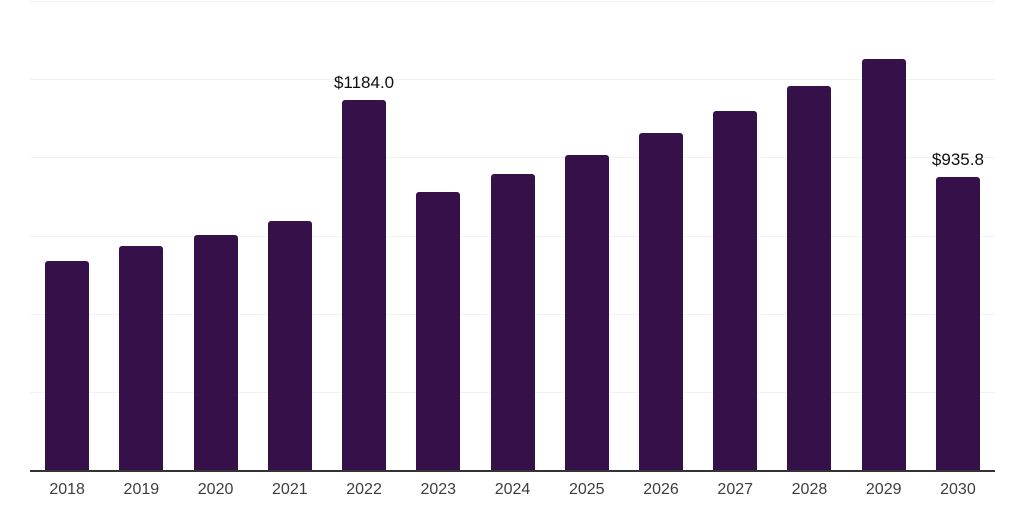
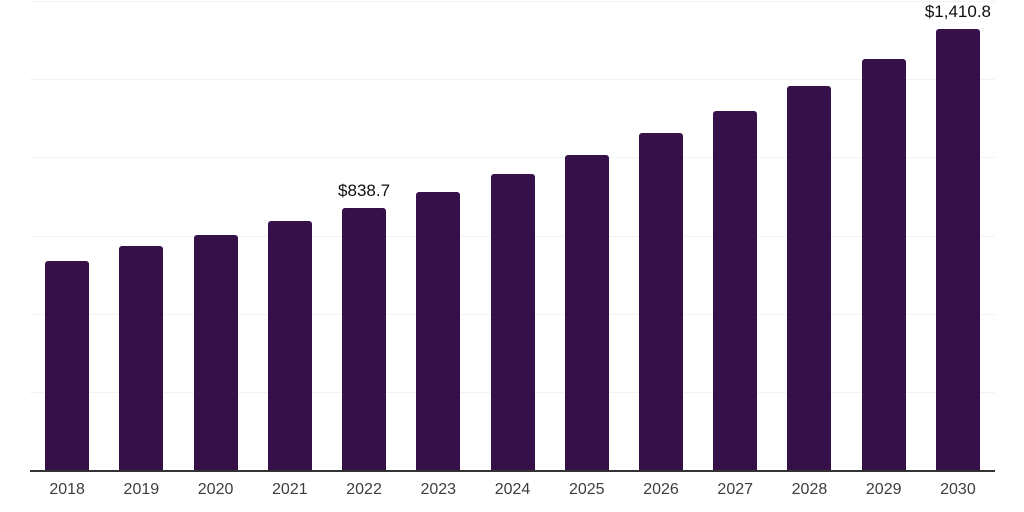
2022: $1184.0 -> $838.7
2030: $935.8 -> $1,410.8
